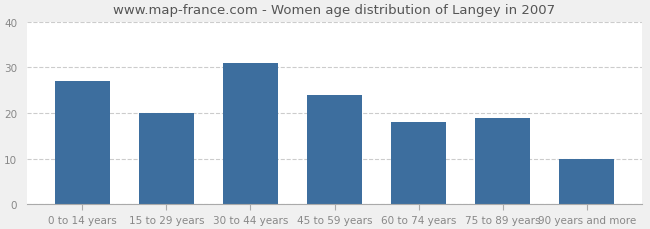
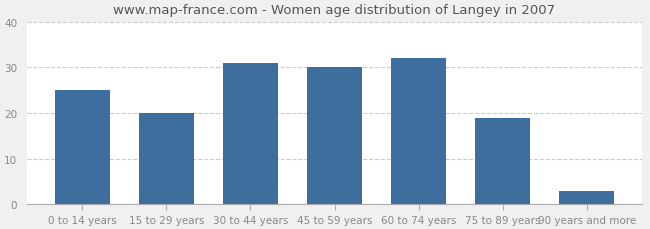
0 to 14 years: 27 -> 25
45 to 59 years: 24 -> 30
60 to 74 years: 18 -> 32
90 years and more: 10 -> 3
